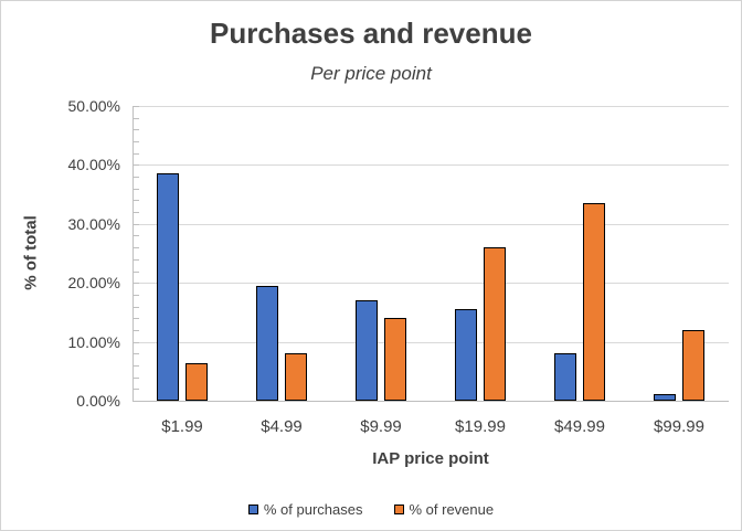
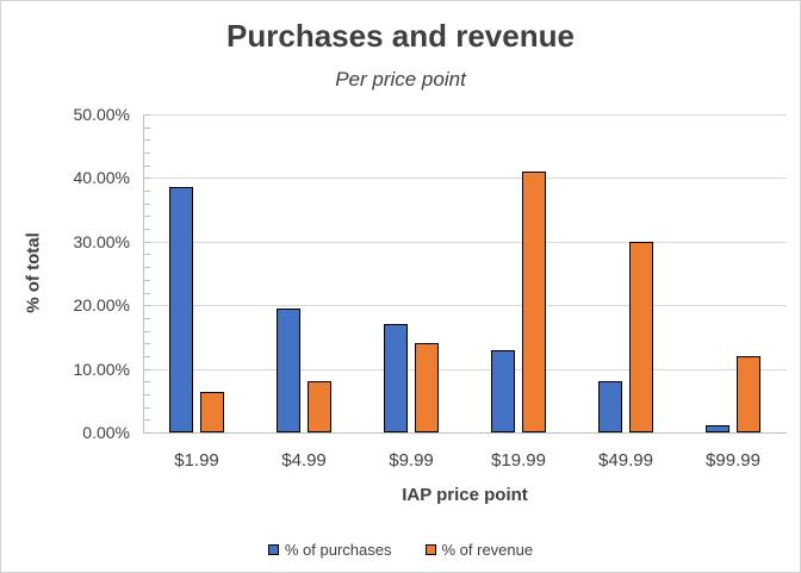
% of purchases/$19.99: 16% -> 13%
% of revenue/$19.99: 26% -> 41%
% of revenue/$49.99: 34% -> 30%
